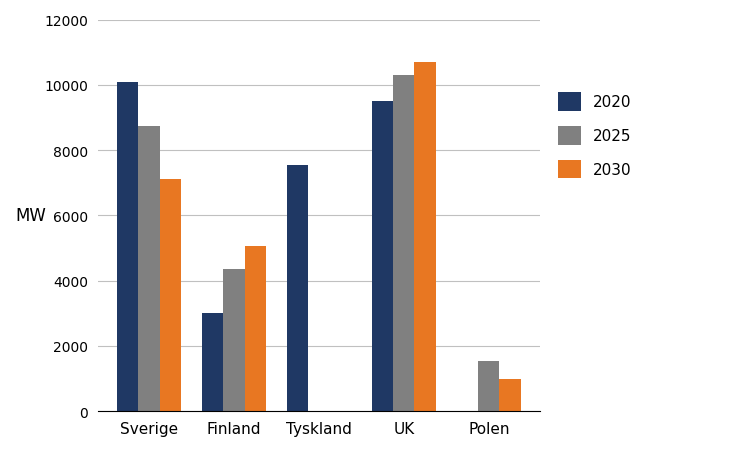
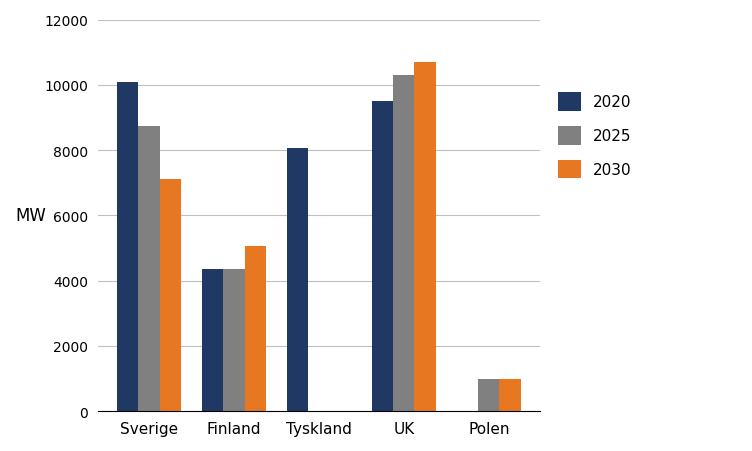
2020/Finland: 3000 -> 4350
2020/Tyskland: 7550 -> 8050
2025/Polen: 1550 -> 1000
